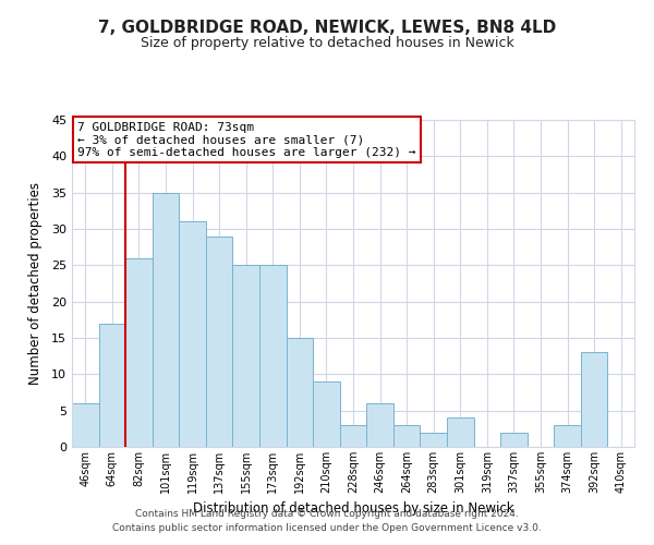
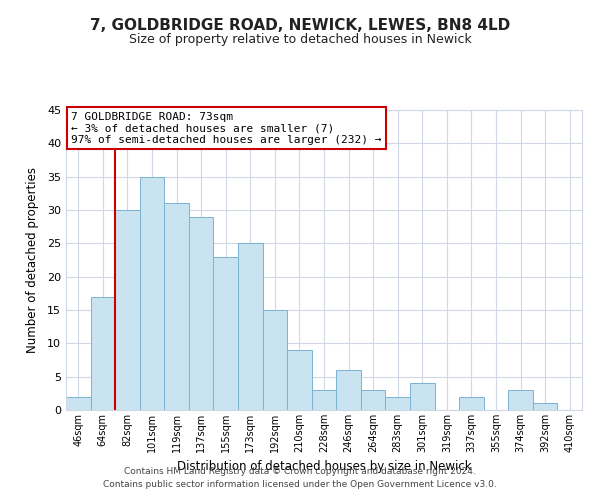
46sqm: 6 -> 2
82sqm: 26 -> 30
155sqm: 25 -> 23
392sqm: 13 -> 1
